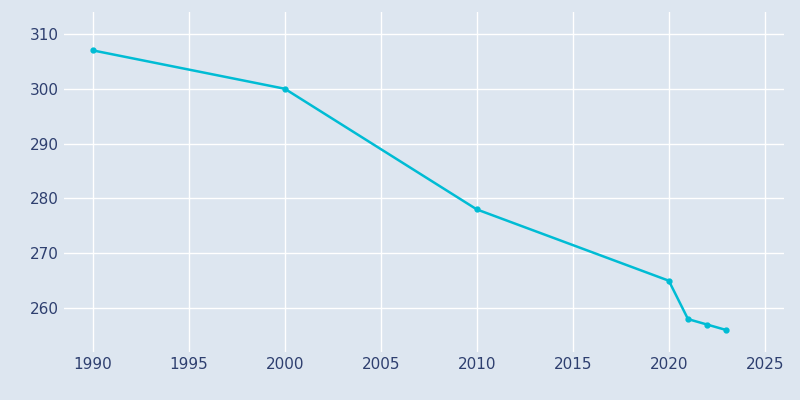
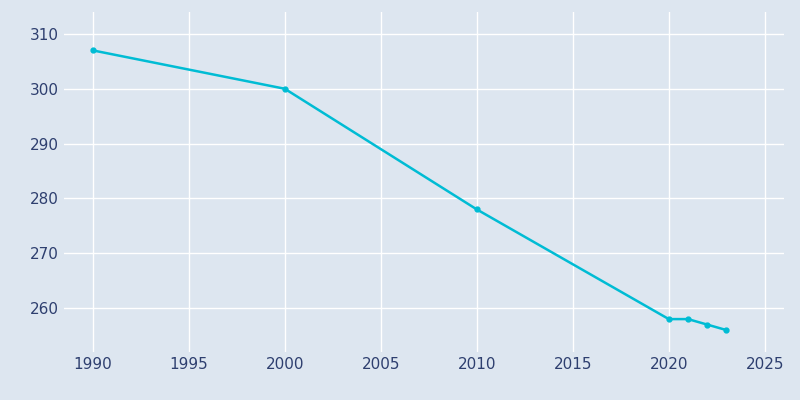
2020: 265 -> 258
